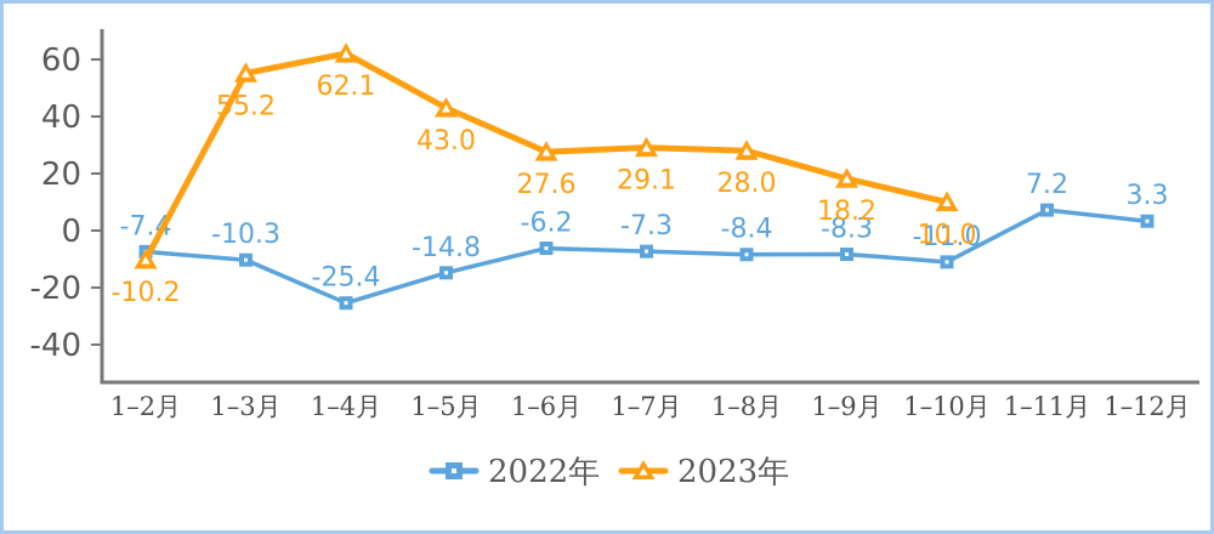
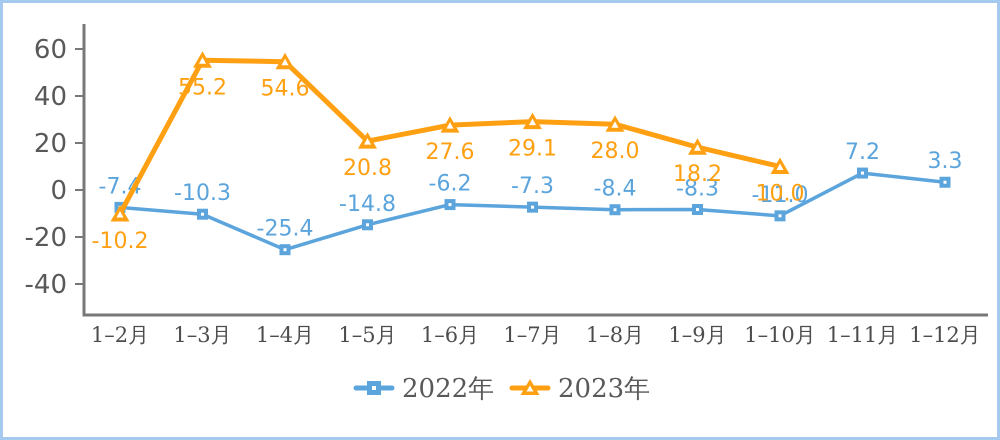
2023年/1–4月: 62.1 -> 54.6
2023年/1–5月: 43.0 -> 20.8
